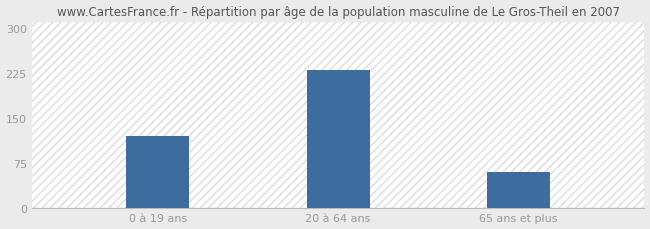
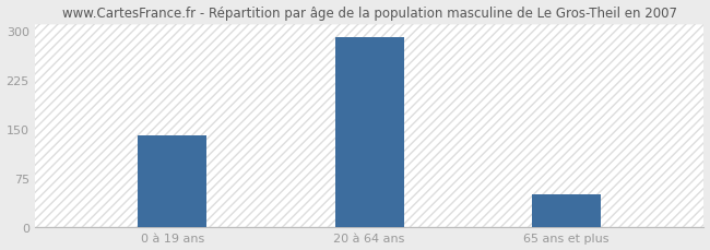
0 à 19 ans: 120 -> 140
20 à 64 ans: 230 -> 290
65 ans et plus: 60 -> 50
